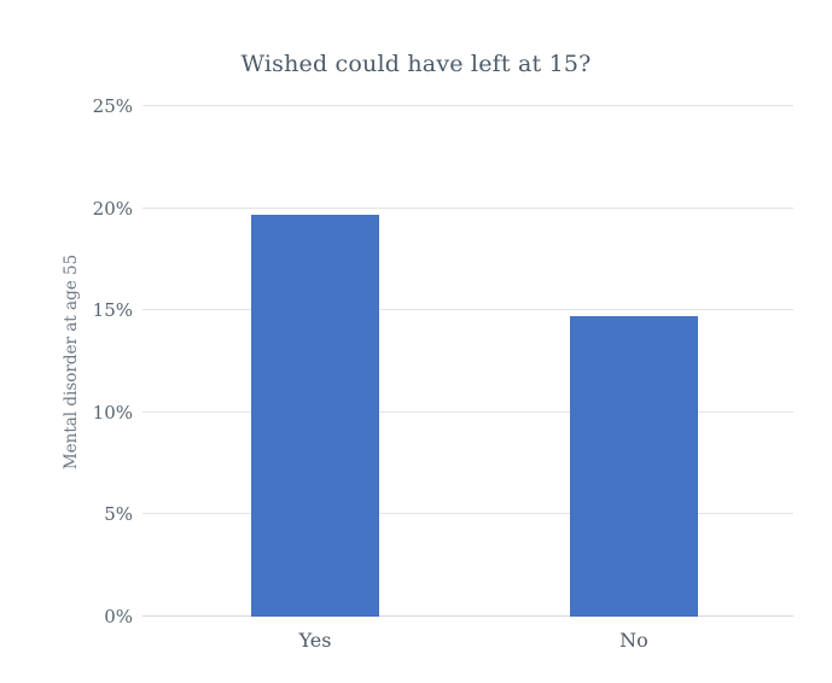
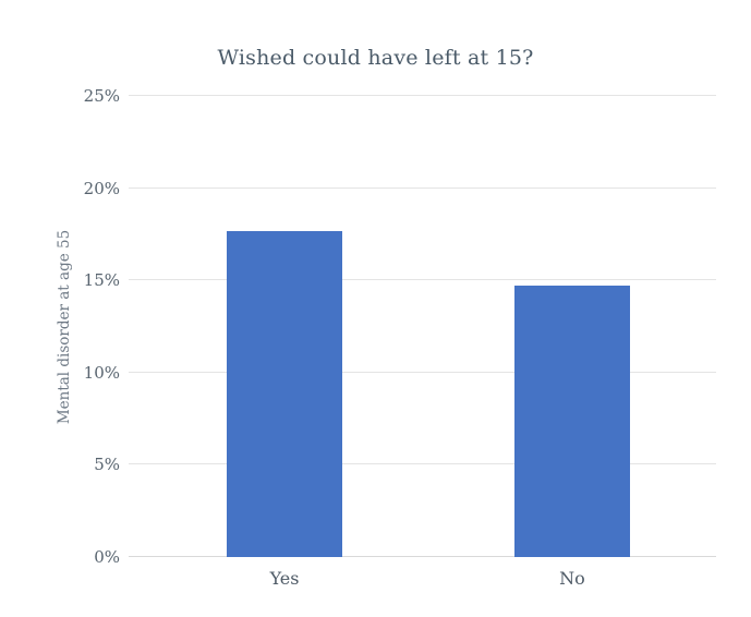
Yes: 19.7% -> 17.7%
